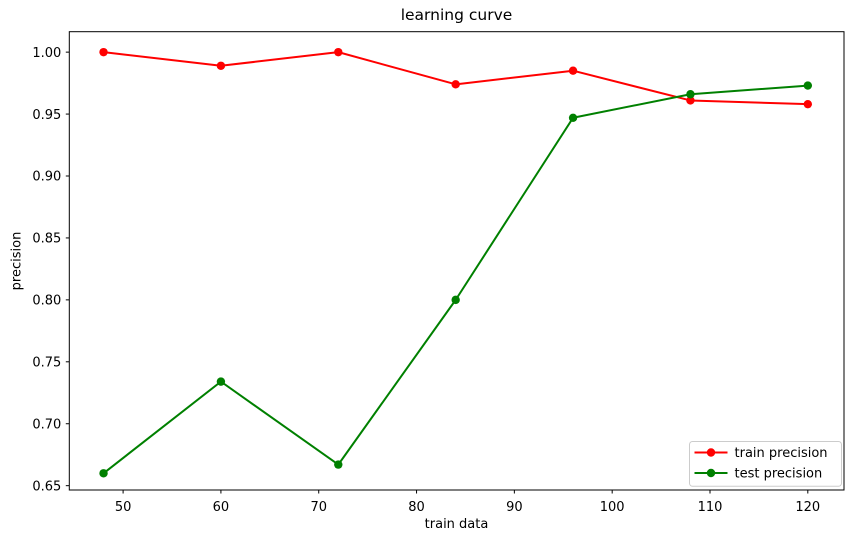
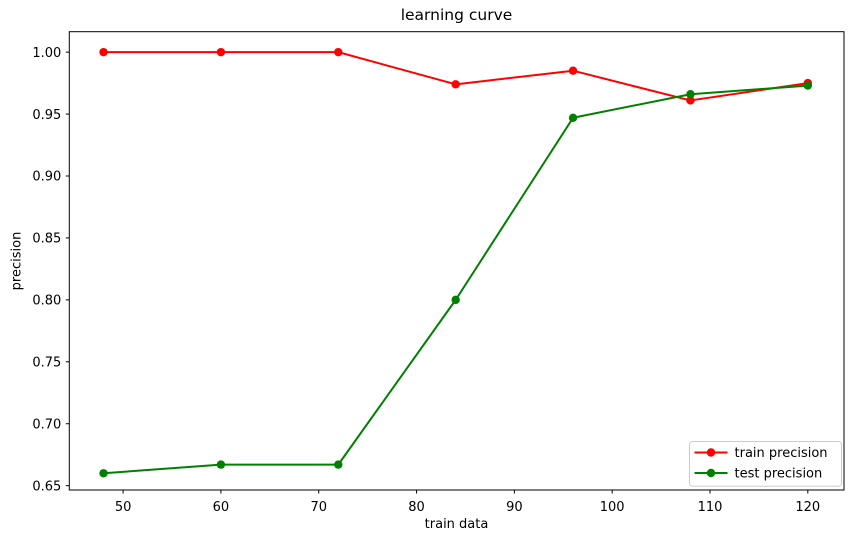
train precision/60: 0.989 -> 1.000
test precision/60: 0.734 -> 0.667
train precision/120: 0.958 -> 0.975
